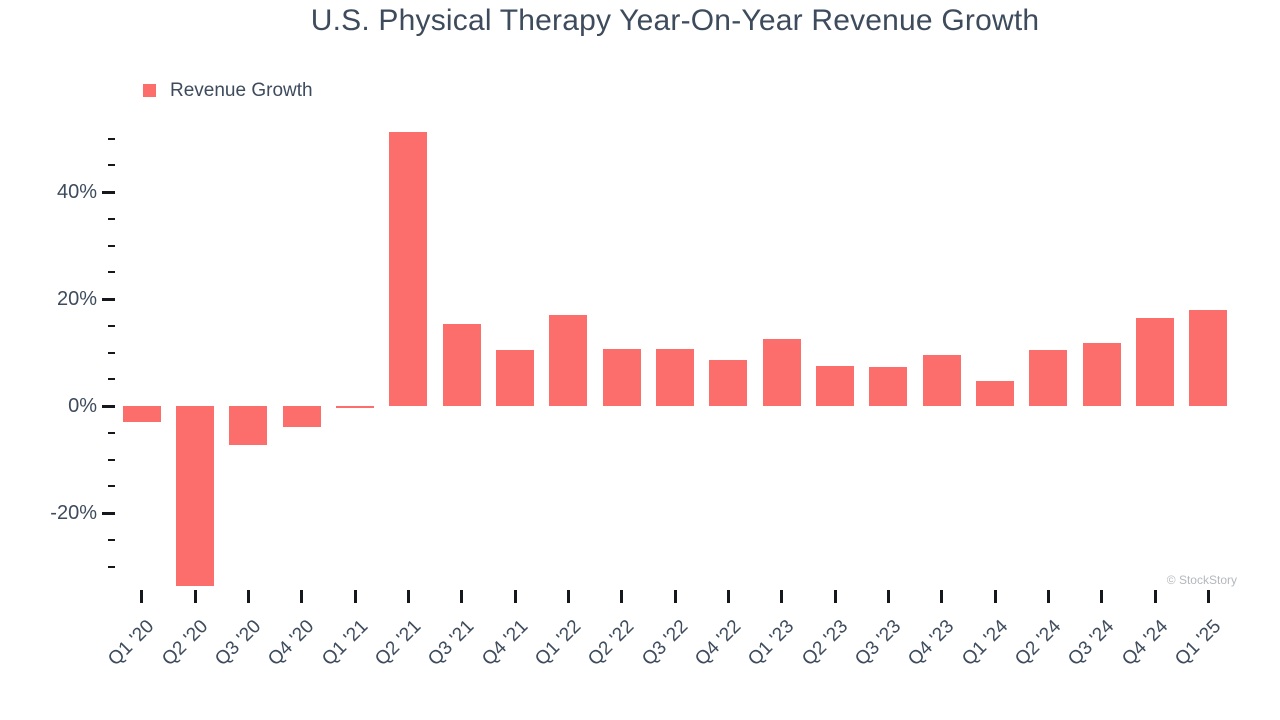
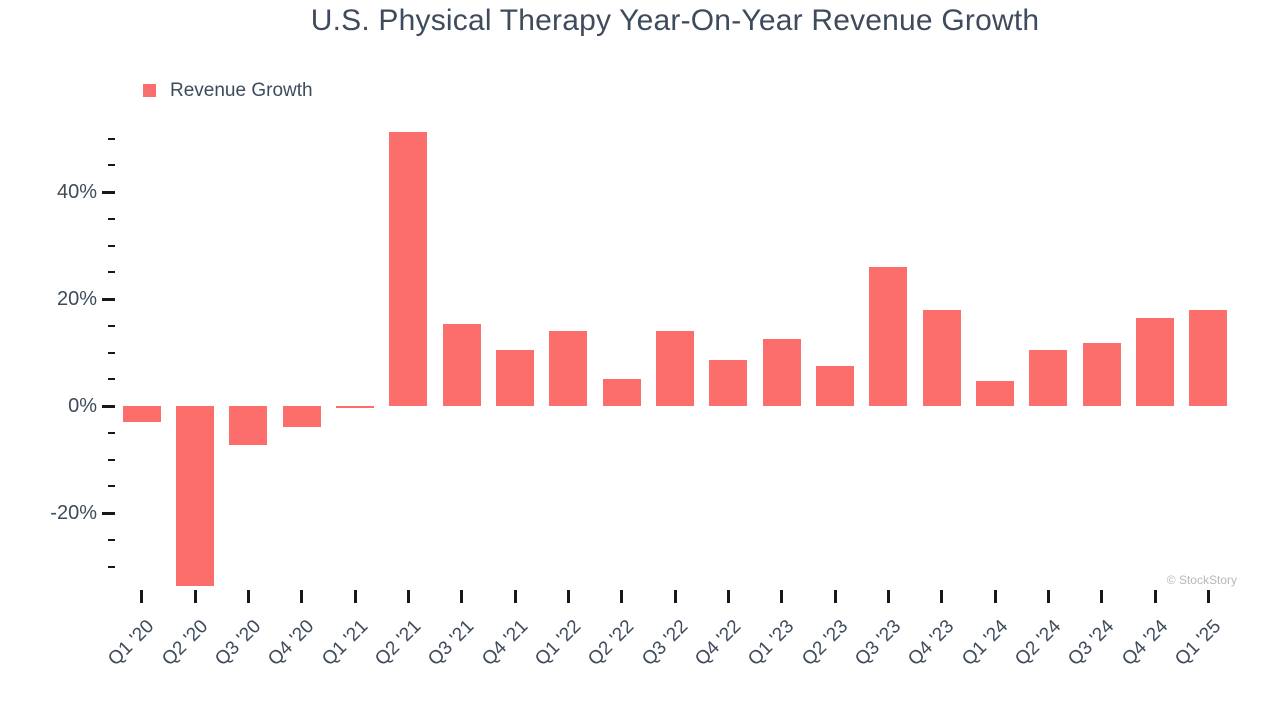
Q1 '22: 17% -> 14%
Q2 '22: 11% -> 5%
Q3 '22: 11% -> 14%
Q3 '23: 7% -> 26%
Q4 '23: 10% -> 18%
